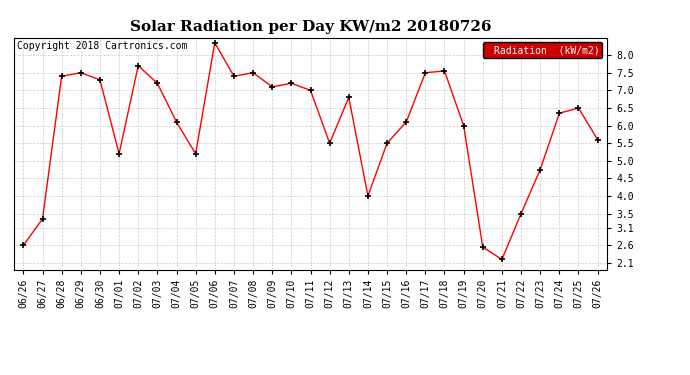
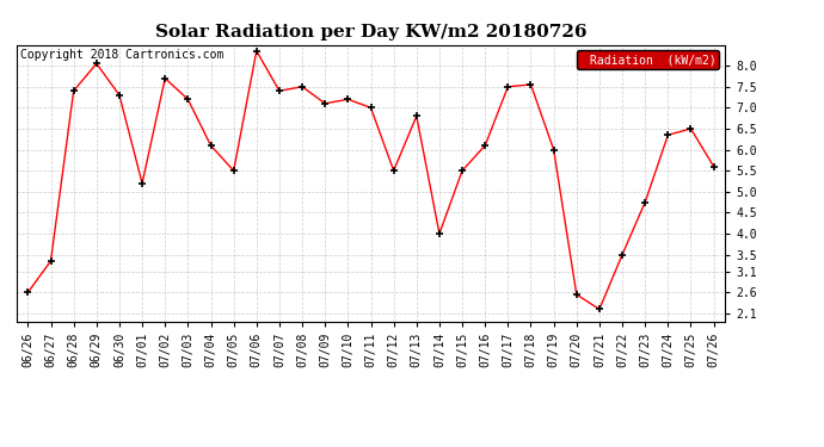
06/29: 7.50 -> 8.05
07/05: 5.20 -> 5.50
